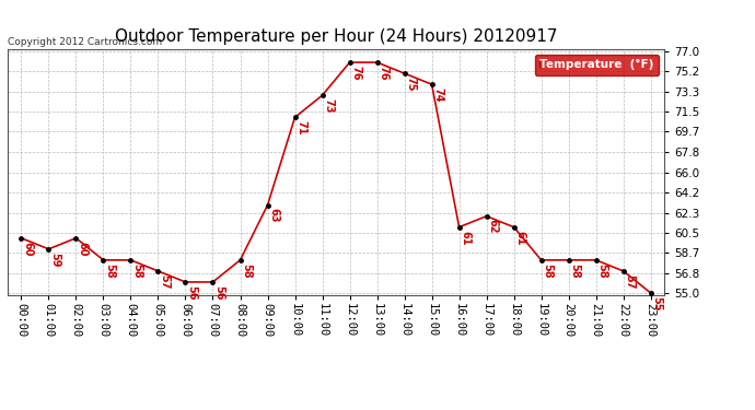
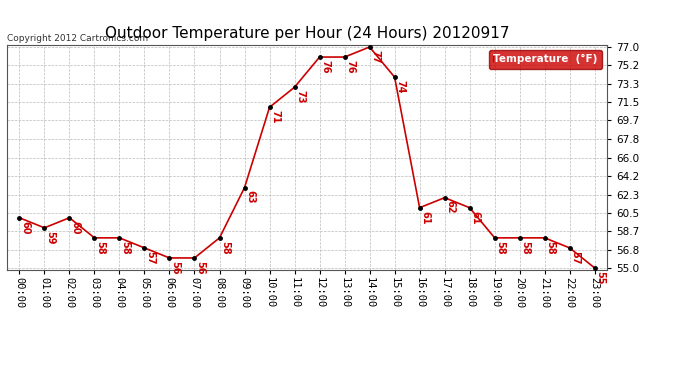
14:00: 75 -> 77
